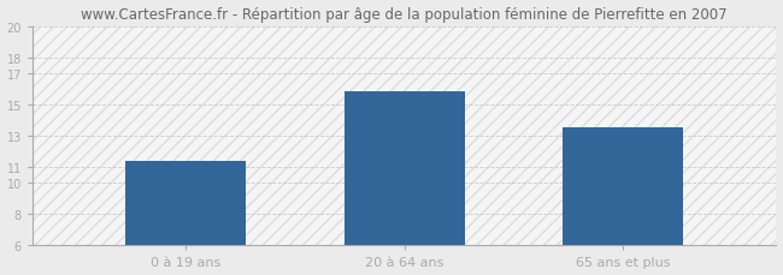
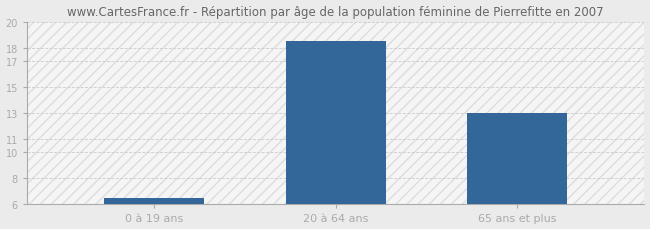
0 à 19 ans: 11.4 -> 6.5
20 à 64 ans: 15.8 -> 18.5
65 ans et plus: 13.5 -> 13.0
